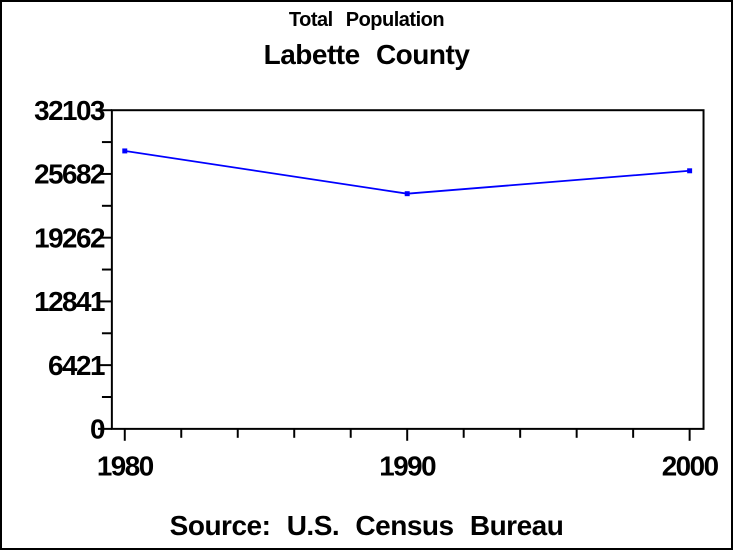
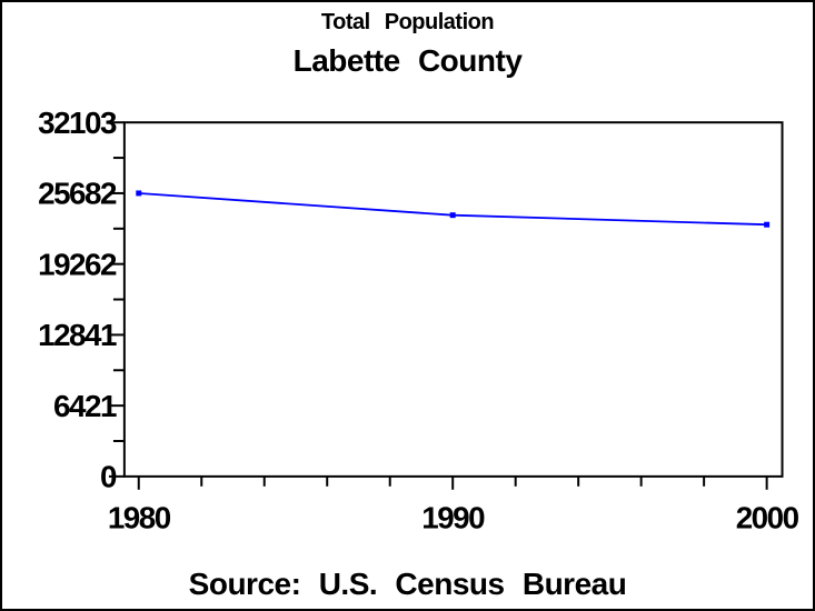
1980: 28000 -> 26000
2000: 26000 -> 23000
